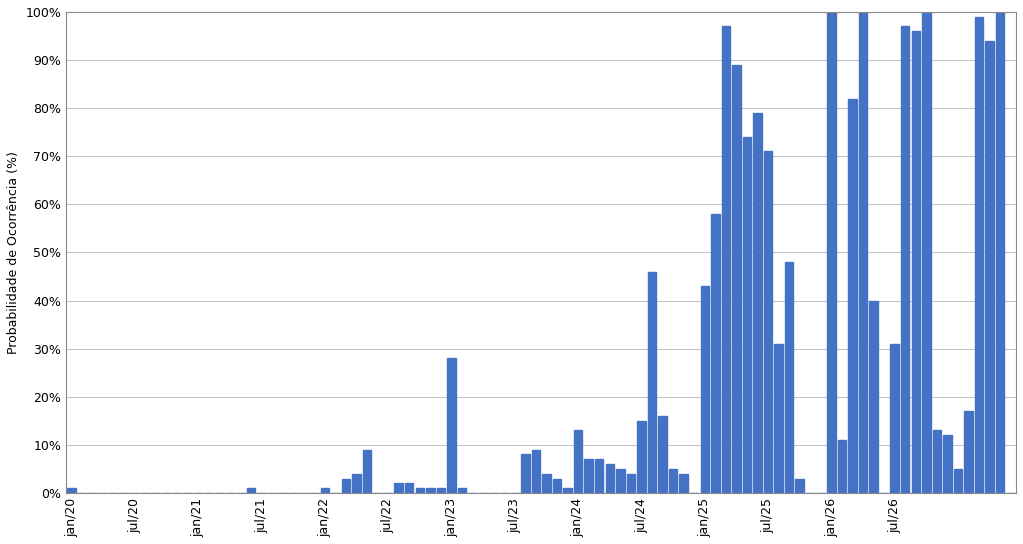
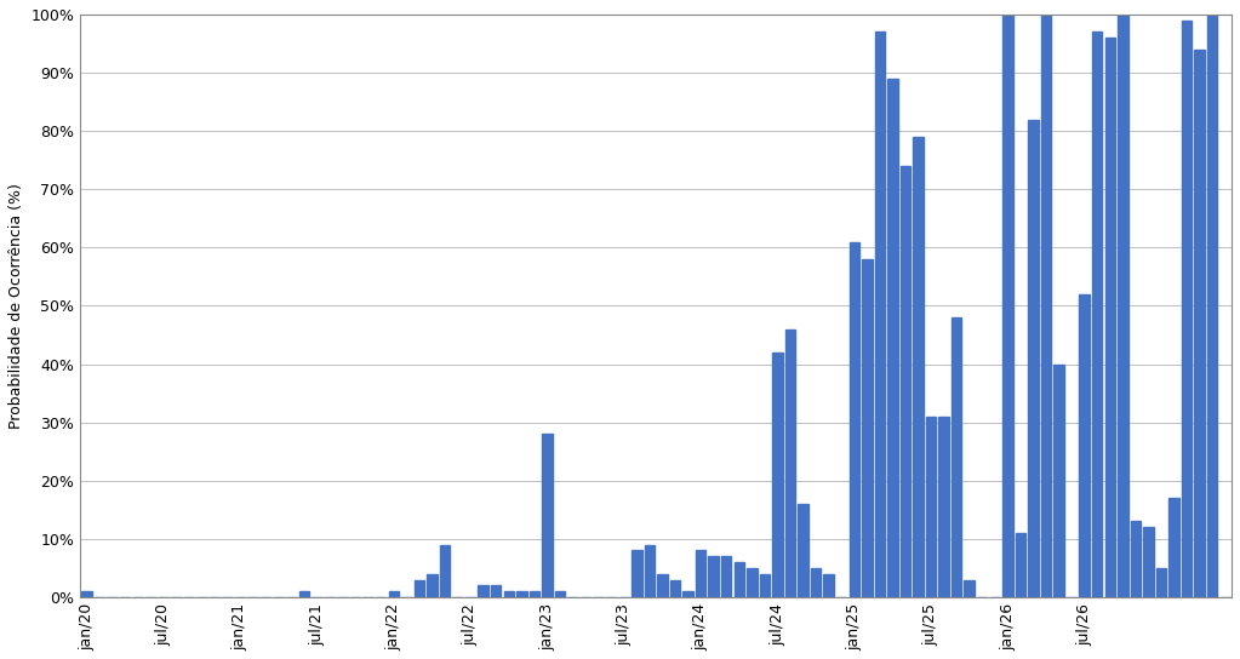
jan/24: 13% -> 8%
jul/24: 15% -> 42%
jan/25: 43% -> 61%
jul/25: 71% -> 31%
jul/26: 31% -> 52%
